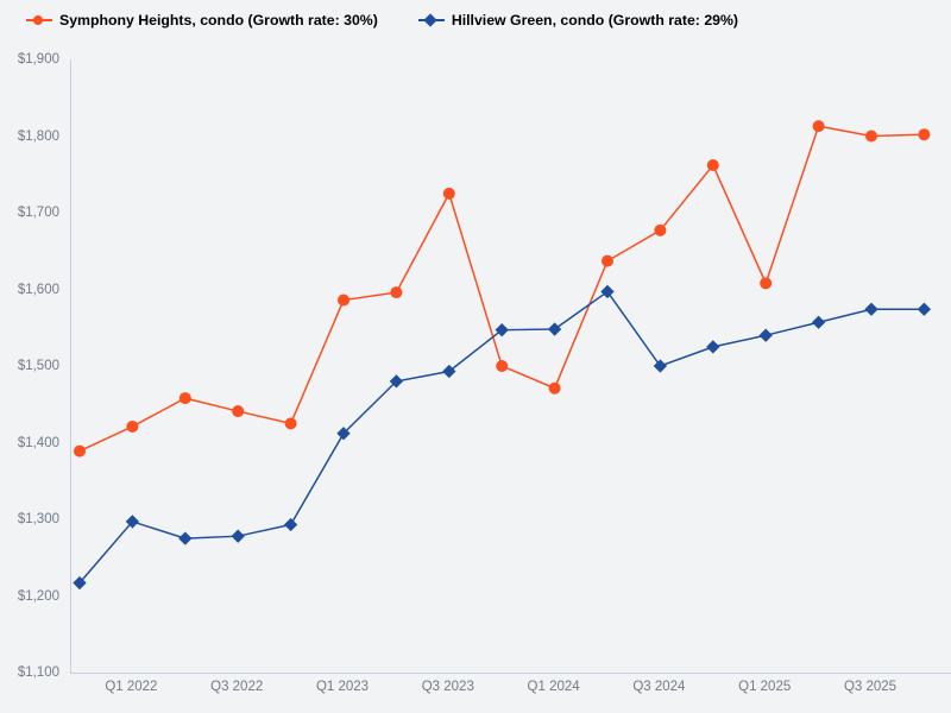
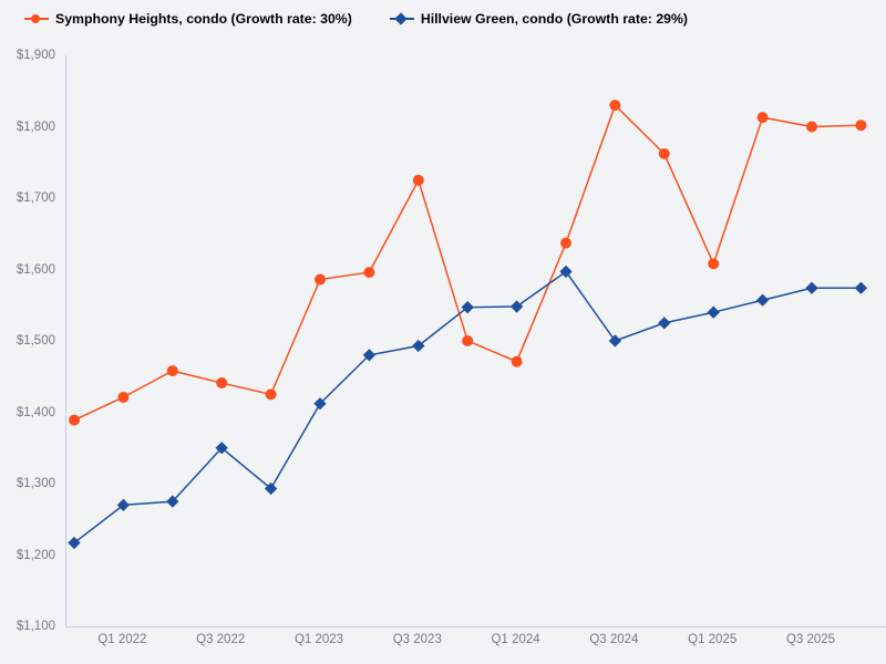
Hillview Green, condo (Growth rate: 29%)/Q1 2022: $1300 -> $1270
Hillview Green, condo (Growth rate: 29%)/Q3 2022: $1280 -> $1350
Symphony Heights, condo (Growth rate: 30%)/Q3 2024: $1680 -> $1830
